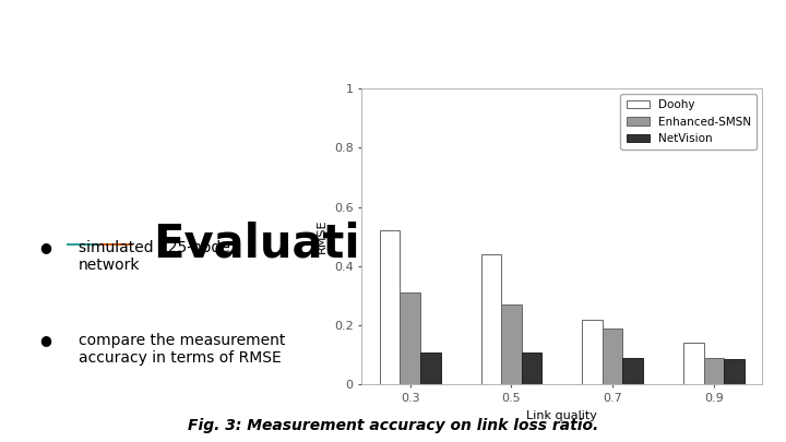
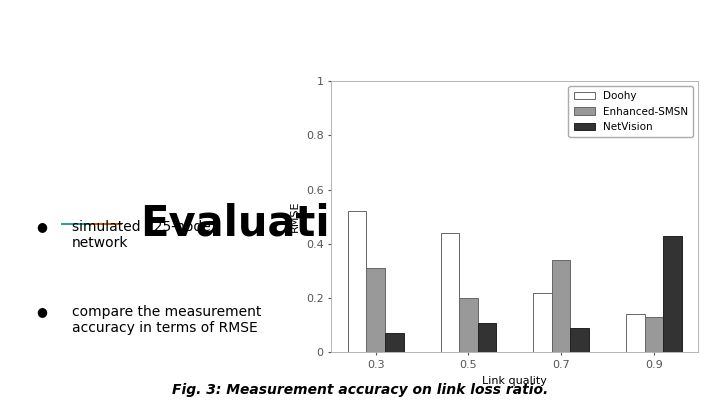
NetVision/0.3: 0.110 -> 0.070
Enhanced-SMSN/0.5: 0.27 -> 0.20
Enhanced-SMSN/0.7: 0.19 -> 0.34
Enhanced-SMSN/0.9: 0.09 -> 0.13
NetVision/0.9: 0.085 -> 0.430
